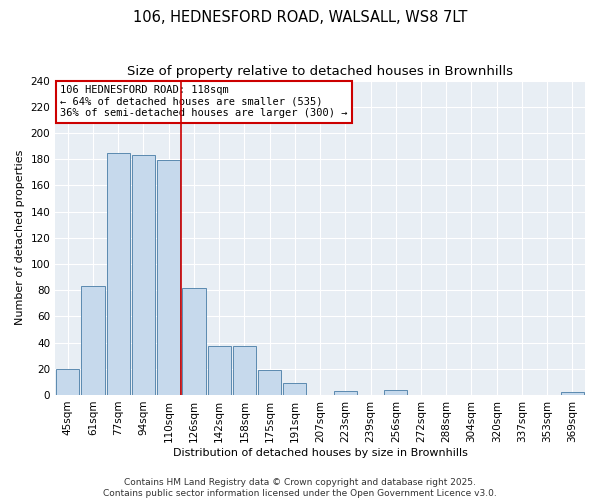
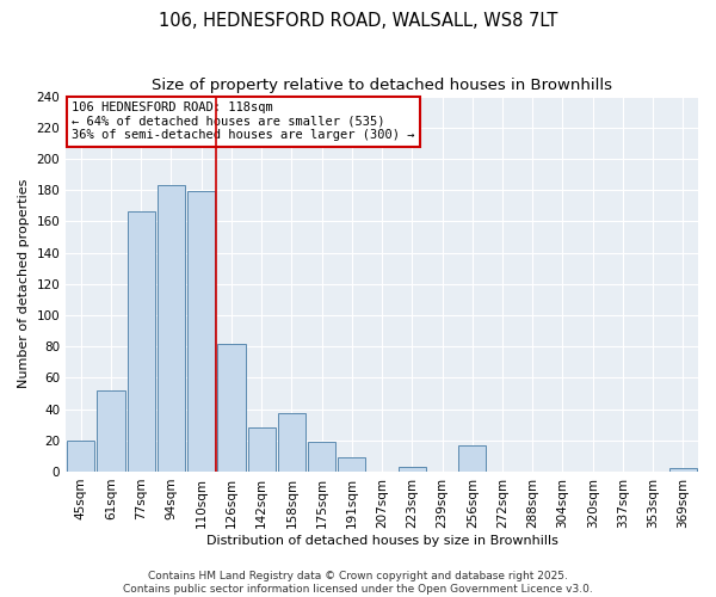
61sqm: 83 -> 52
77sqm: 185 -> 166
142sqm: 37 -> 28
256sqm: 4 -> 17
